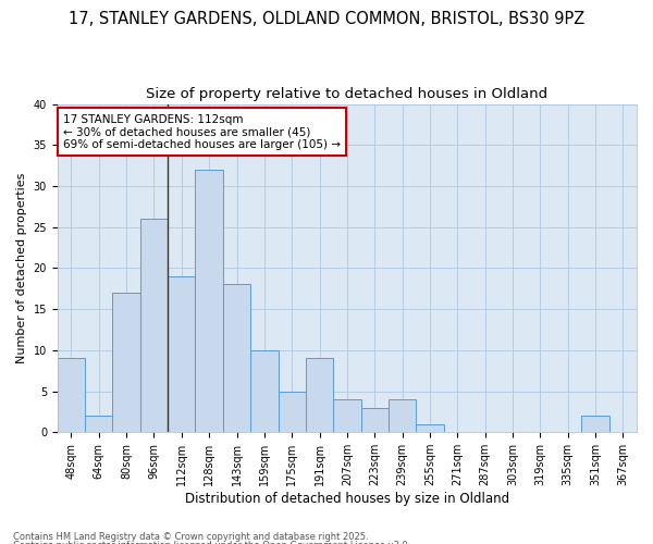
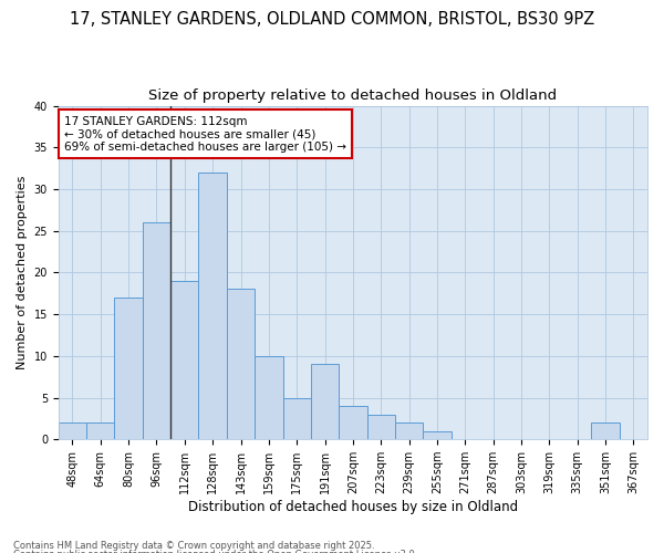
48sqm: 9 -> 2
239sqm: 4 -> 2
